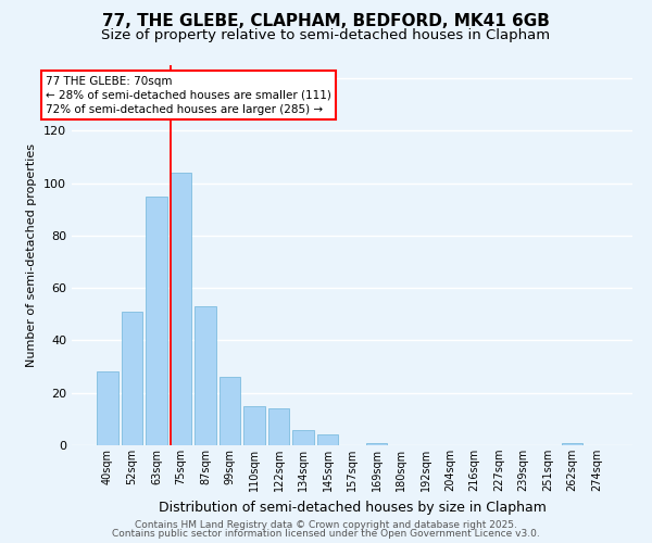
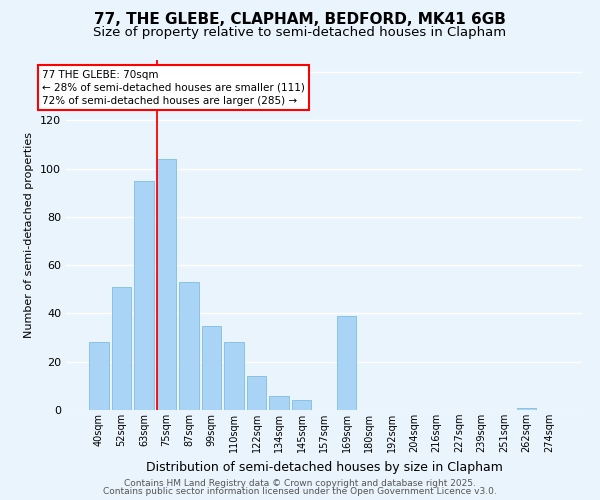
99sqm: 26 -> 35
110sqm: 15 -> 28
169sqm: 1 -> 39
